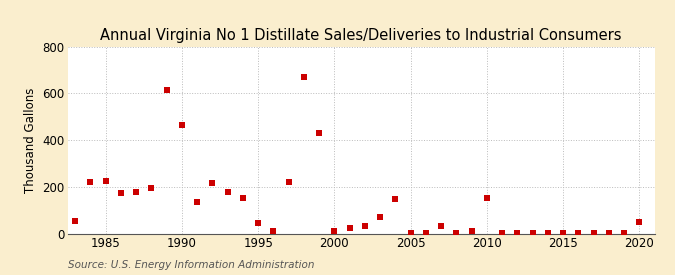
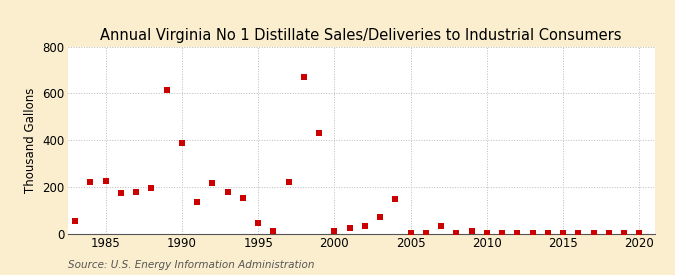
1990: 465 -> 390
2010: 155 -> 2
2020: 50 -> 2
